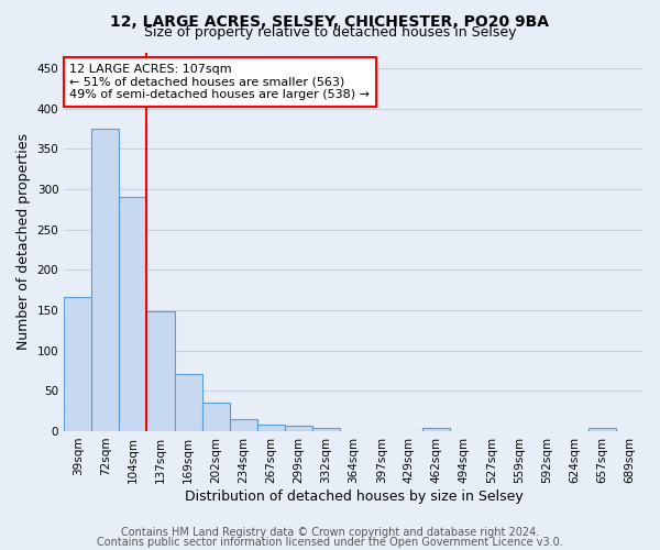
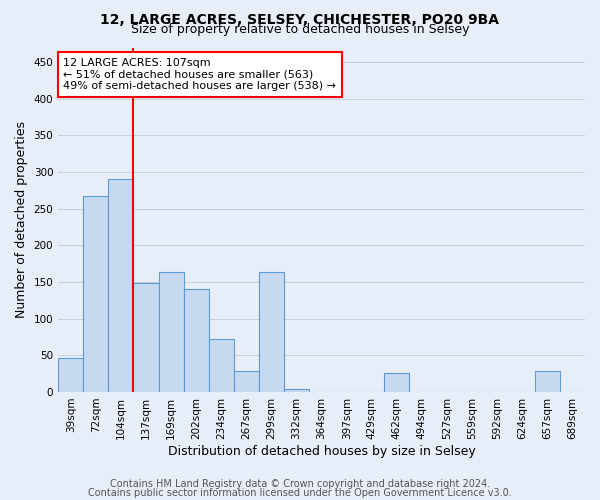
39sqm: 167 -> 46
72sqm: 375 -> 268
169sqm: 71 -> 164
202sqm: 35 -> 140
234sqm: 15 -> 72
267sqm: 8 -> 28
299sqm: 7 -> 164
462sqm: 4 -> 26
657sqm: 4 -> 28
